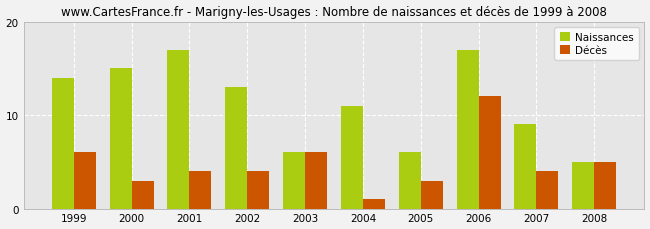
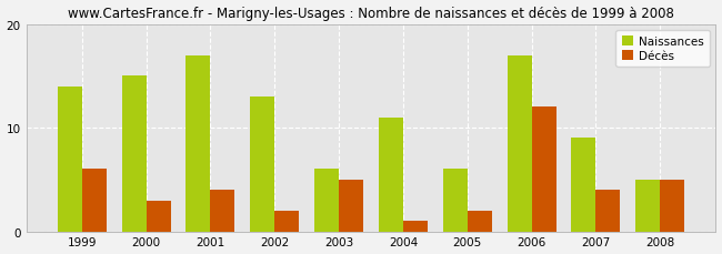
Décès/2002: 4 -> 2
Décès/2003: 6 -> 5
Décès/2005: 3 -> 2
